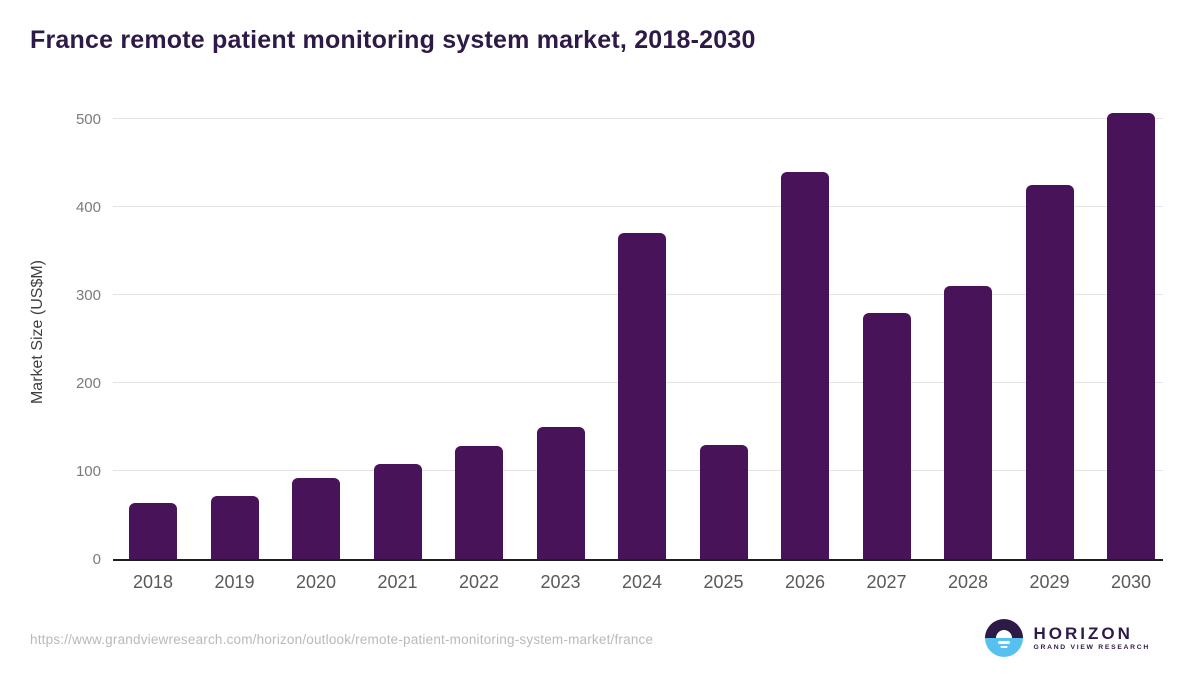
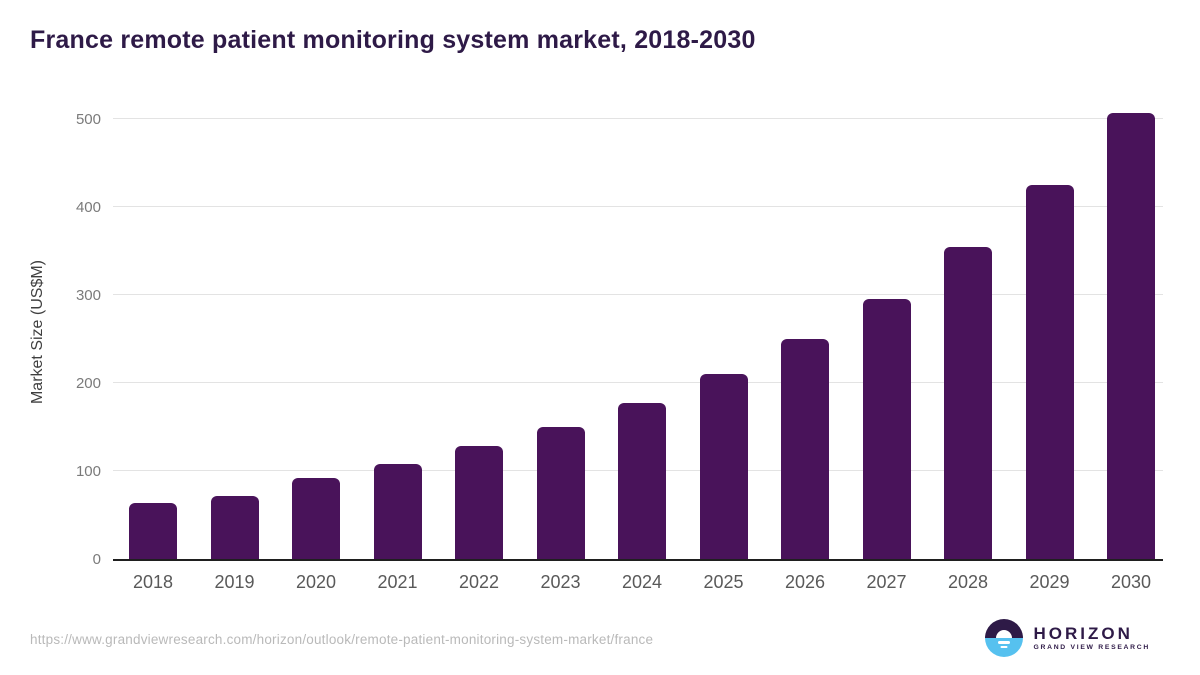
2024: 370 -> 180
2025: 130 -> 210
2026: 440 -> 250
2027: 280 -> 300
2028: 310 -> 360
